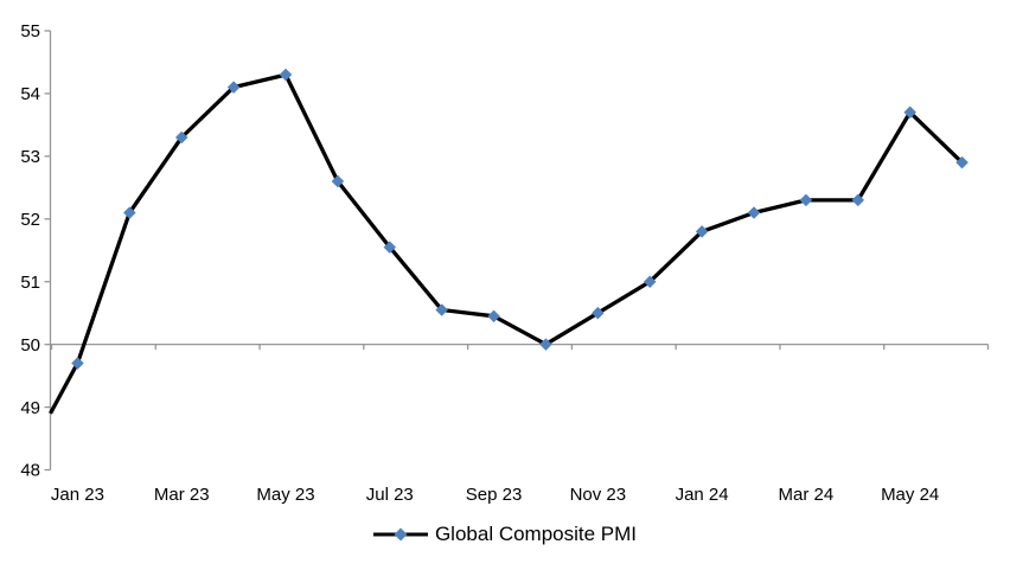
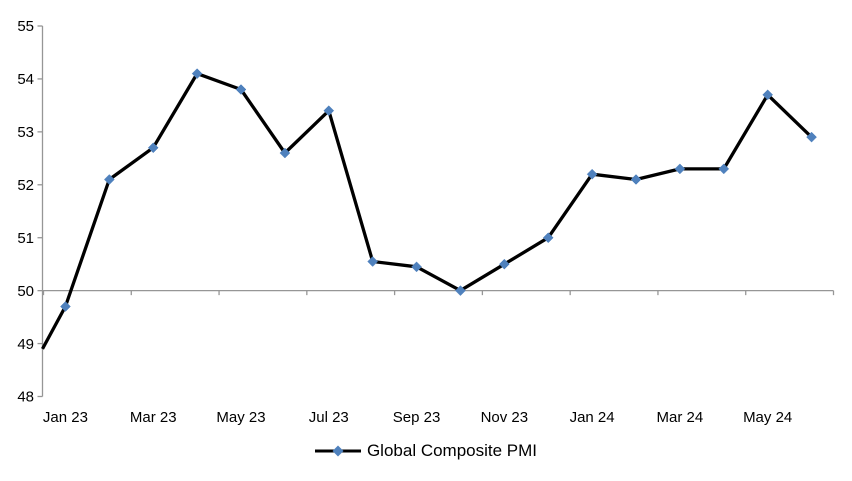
Mar 23: 53.3 -> 52.7
May 23: 54.3 -> 53.8
Jul 23: 51.5 -> 53.4
Jan 24: 51.8 -> 52.2
